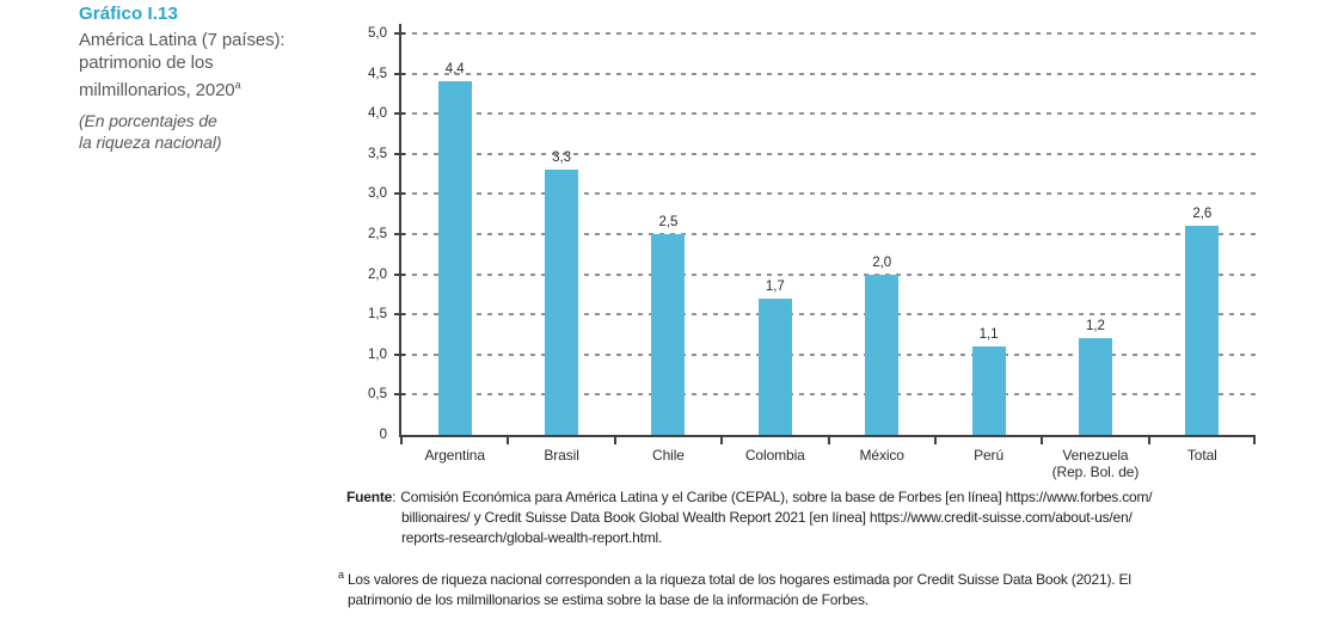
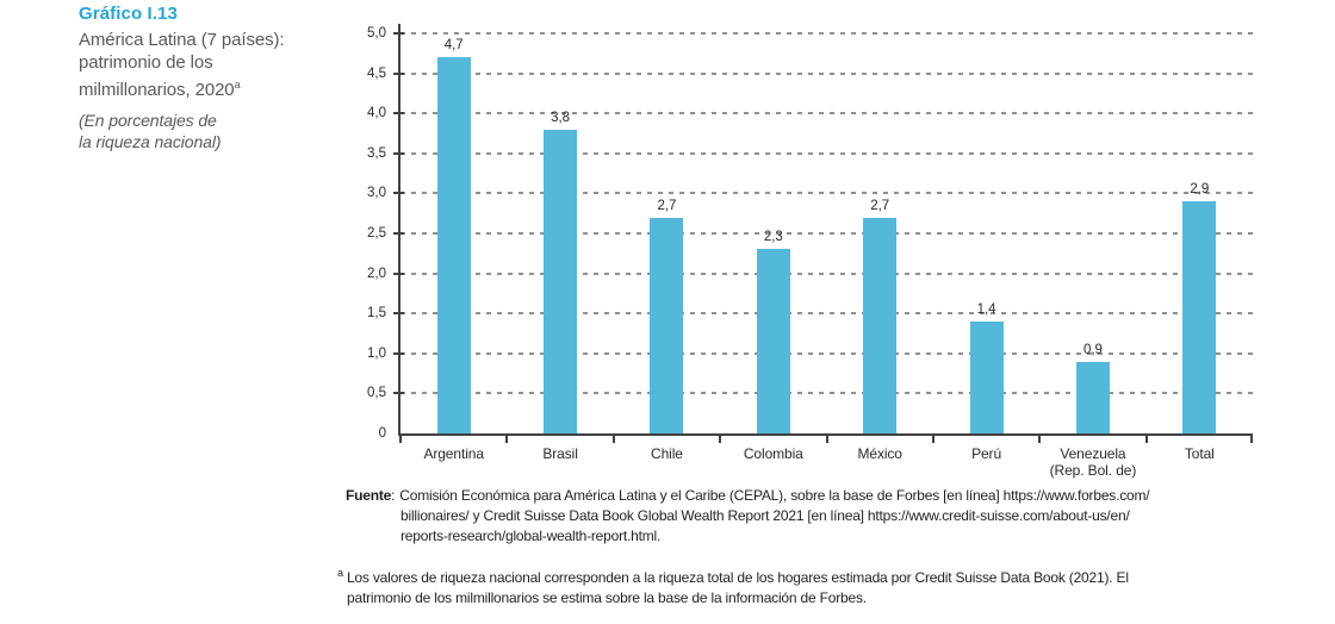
Argentina: 4,4 -> 4,7
Brasil: 3,3 -> 3,8
Chile: 2,5 -> 2,7
Colombia: 1,7 -> 2,3
México: 2,0 -> 2,7
Perú: 1,1 -> 1,4
Venezuela (Rep. Bol. de): 1,2 -> 0,9
Total: 2,6 -> 2,9
